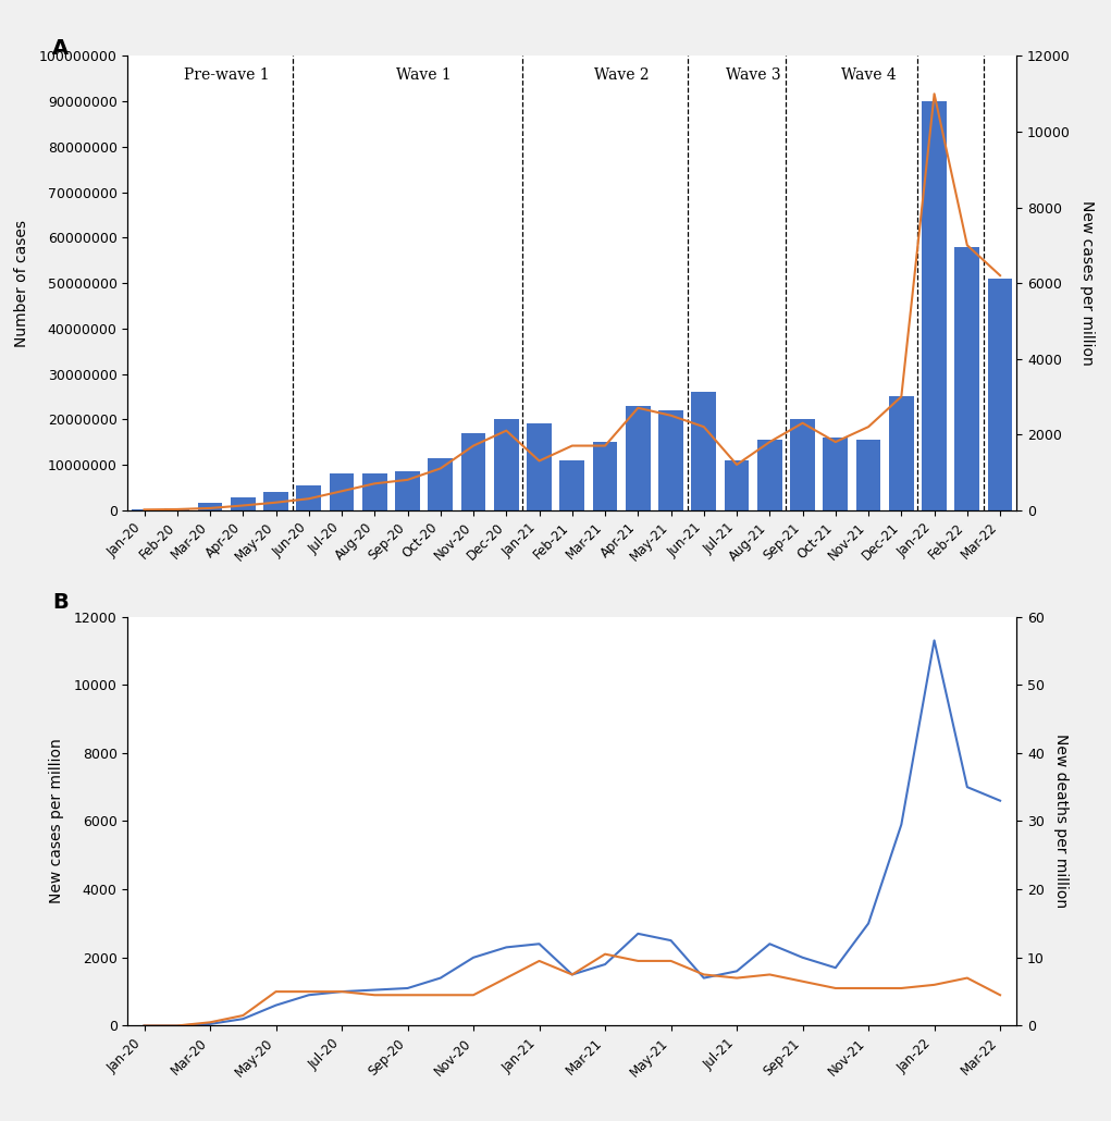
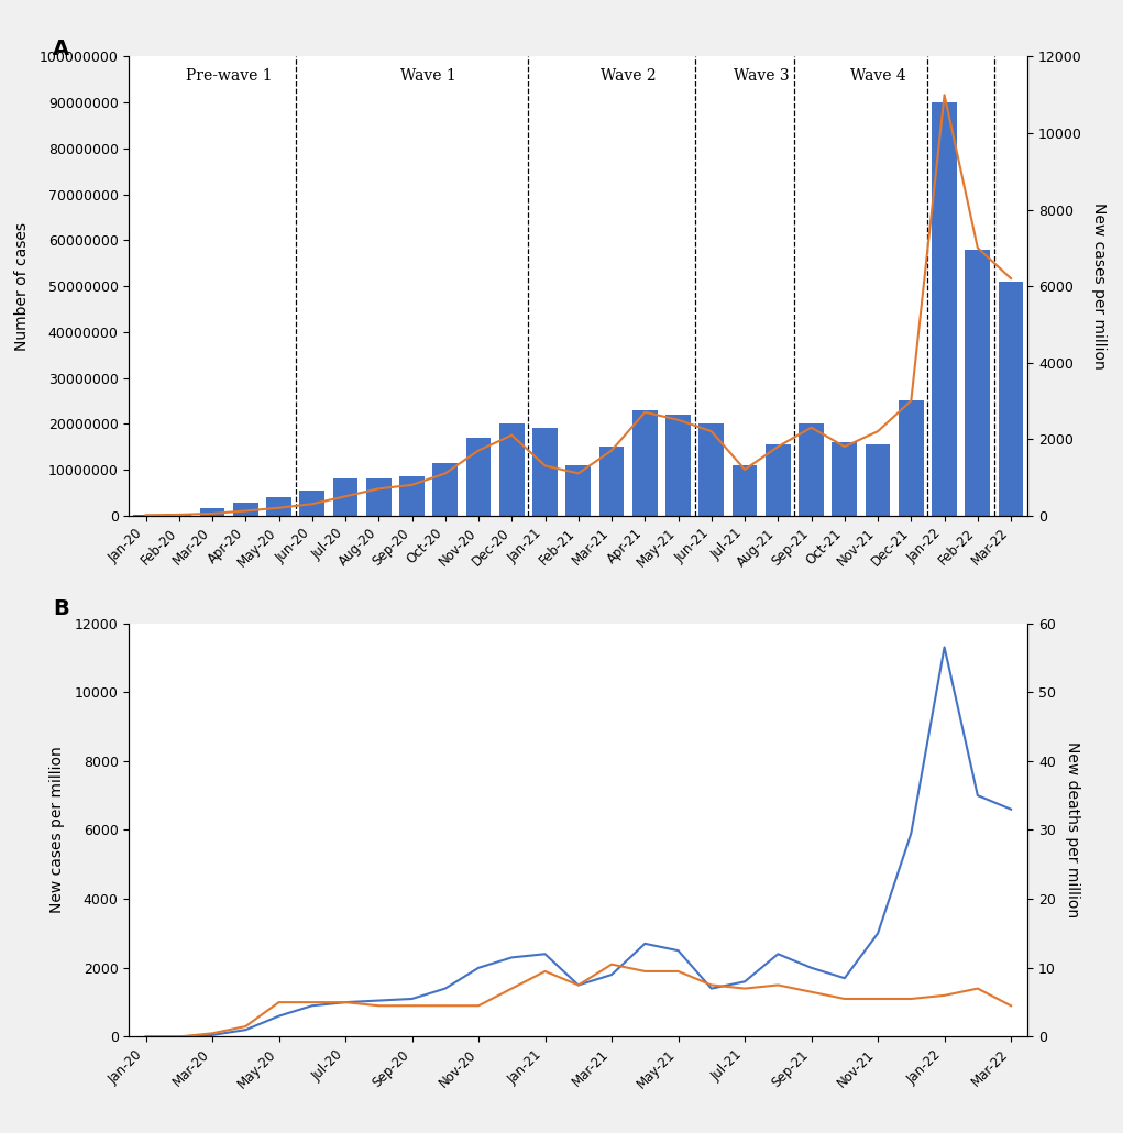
New cases per million/Feb-21: 1700 -> 1100
Number of cases/Jun-21: 26000000 -> 20000000
